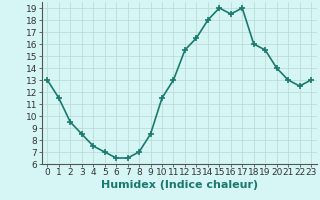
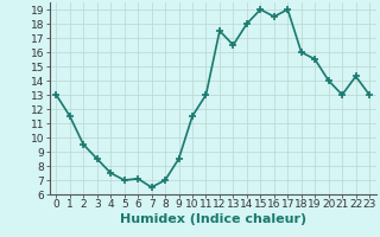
6: 6.5 -> 7.1
12: 15.5 -> 17.5
22: 12.5 -> 14.3
